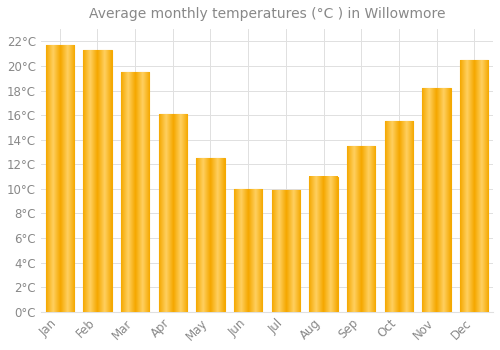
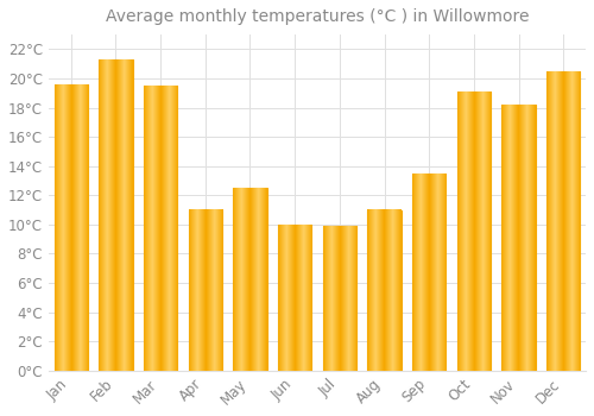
Jan: 21.7°C -> 19.6°C
Apr: 16.1°C -> 11.0°C
Oct: 15.5°C -> 19.1°C
